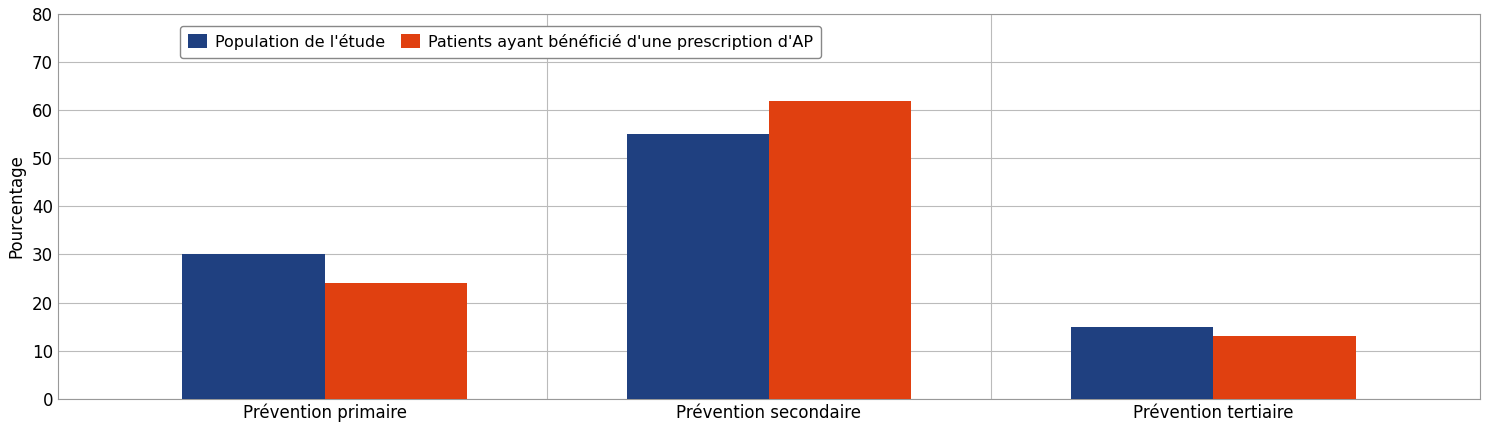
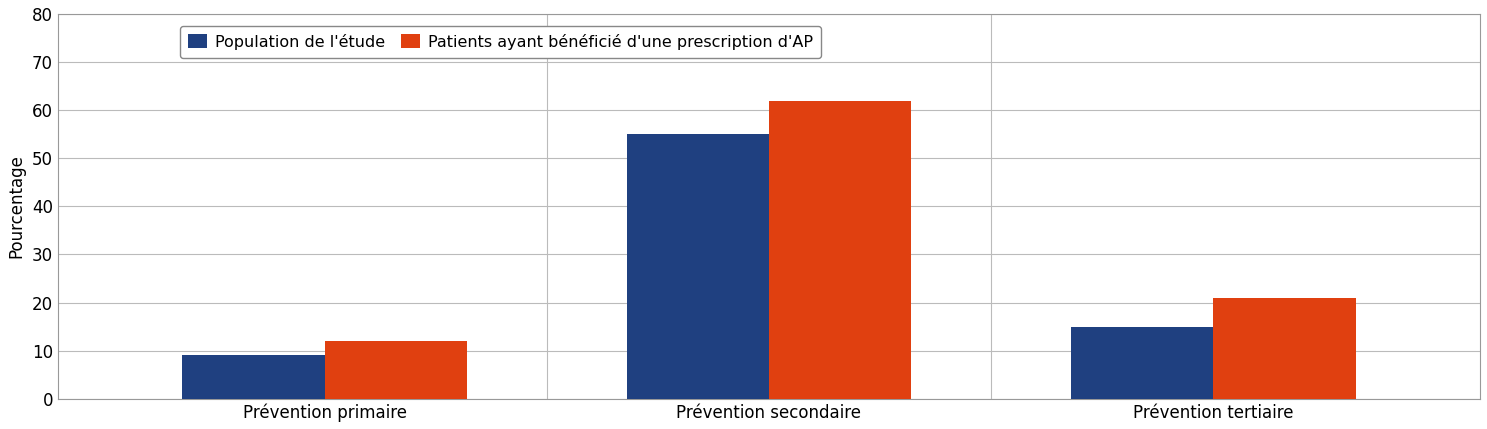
Population de l'étude/Prévention primaire: 30 -> 9
Patients ayant bénéficié d'une prescription d'AP/Prévention primaire: 24 -> 12
Patients ayant bénéficié d'une prescription d'AP/Prévention tertiaire: 13 -> 21
